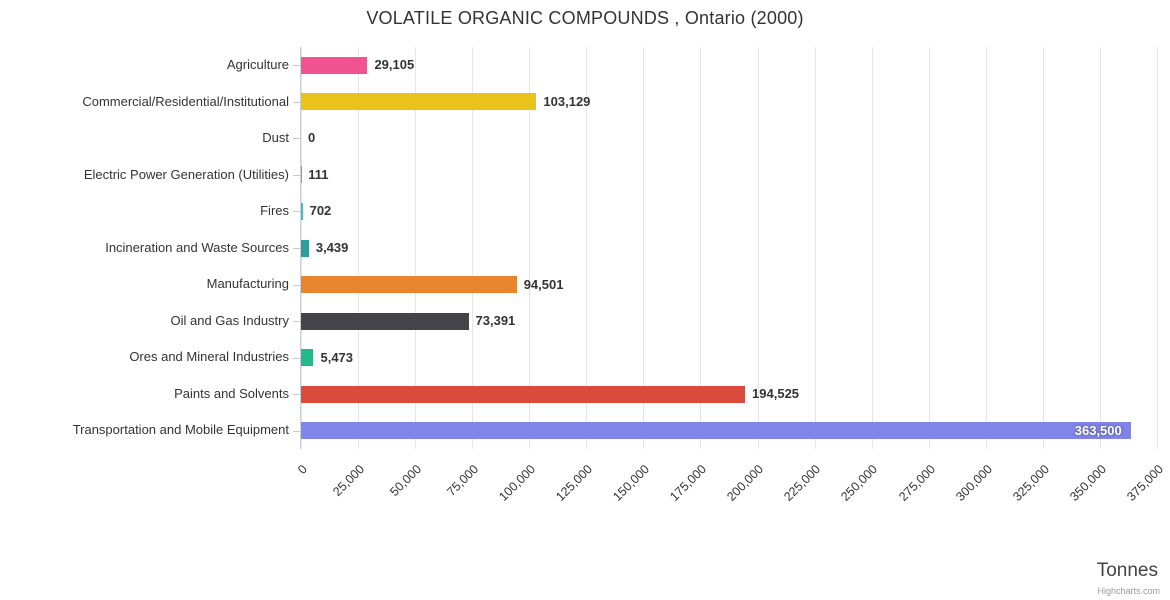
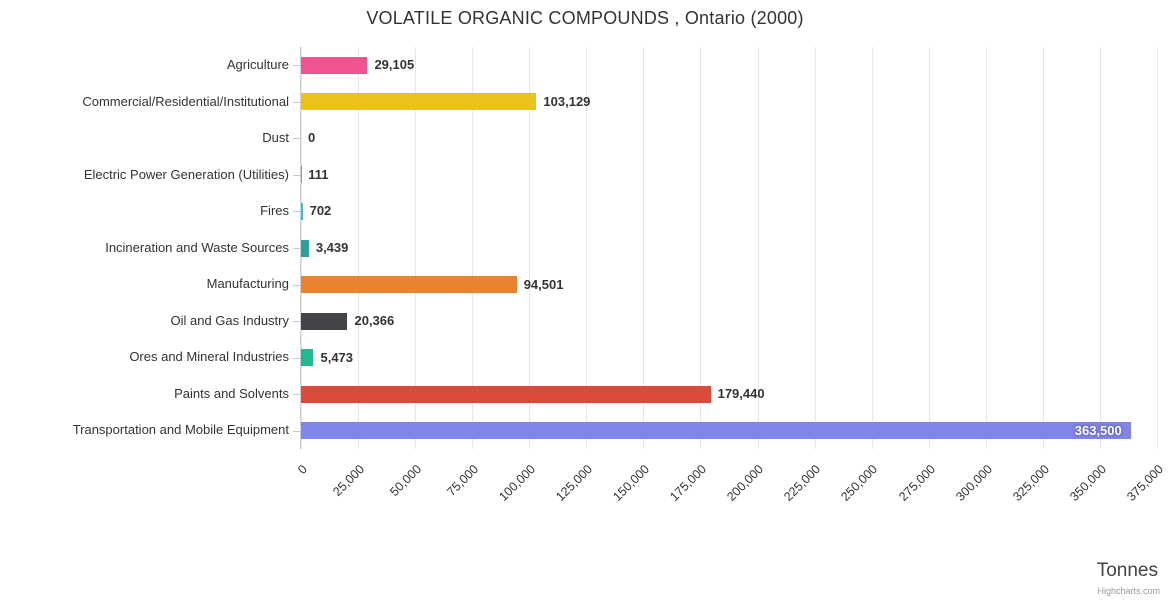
Oil and Gas Industry: 73,391 -> 20,366
Paints and Solvents: 194,525 -> 179,440
